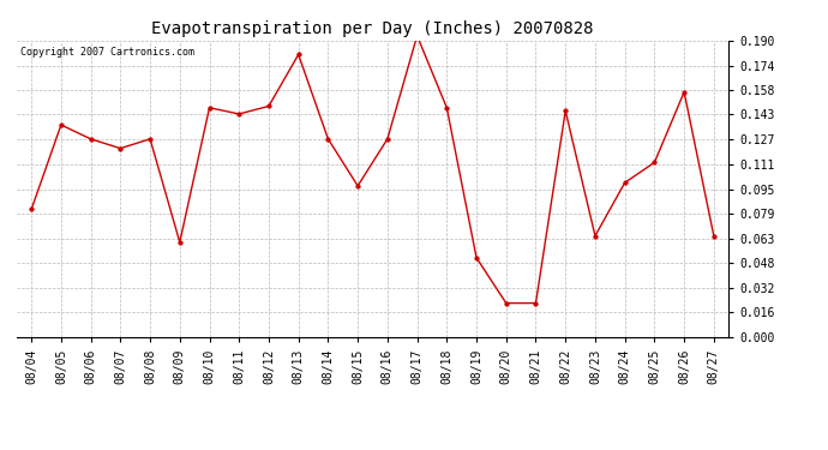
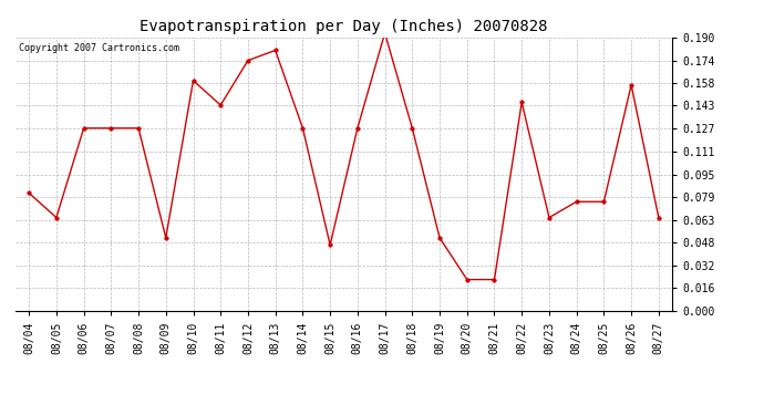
08/05: 0.136 -> 0.065
08/07: 0.121 -> 0.127
08/09: 0.061 -> 0.051
08/10: 0.147 -> 0.160
08/12: 0.148 -> 0.174
08/15: 0.097 -> 0.046
08/18: 0.147 -> 0.127
08/24: 0.099 -> 0.076
08/25: 0.112 -> 0.076
